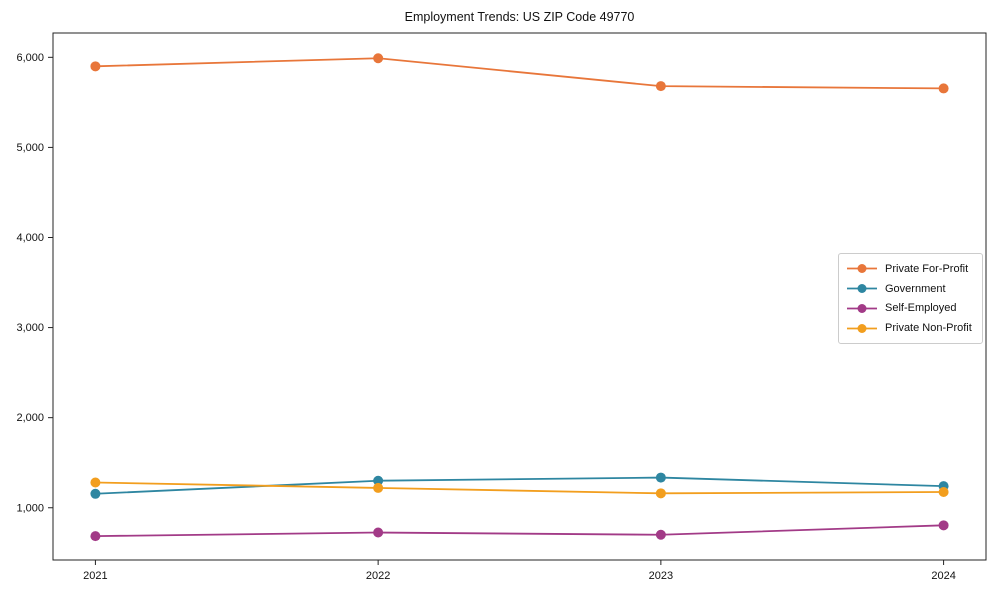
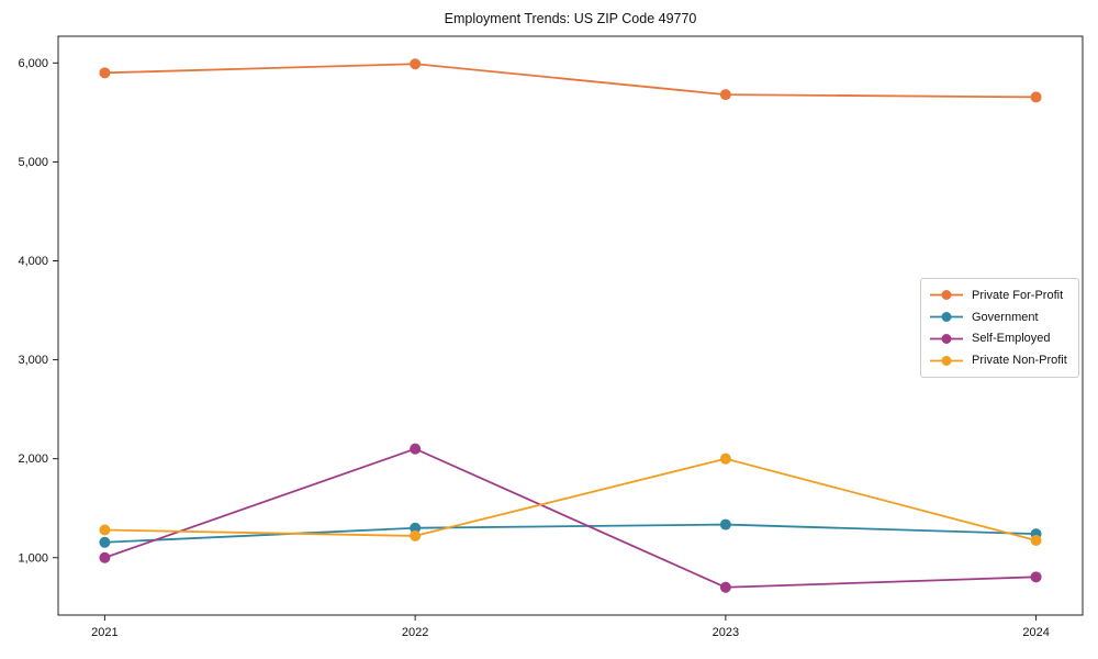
Self-Employed/2021: 700 -> 1000
Self-Employed/2022: 700 -> 2100
Private Non-Profit/2023: 1200 -> 2000
